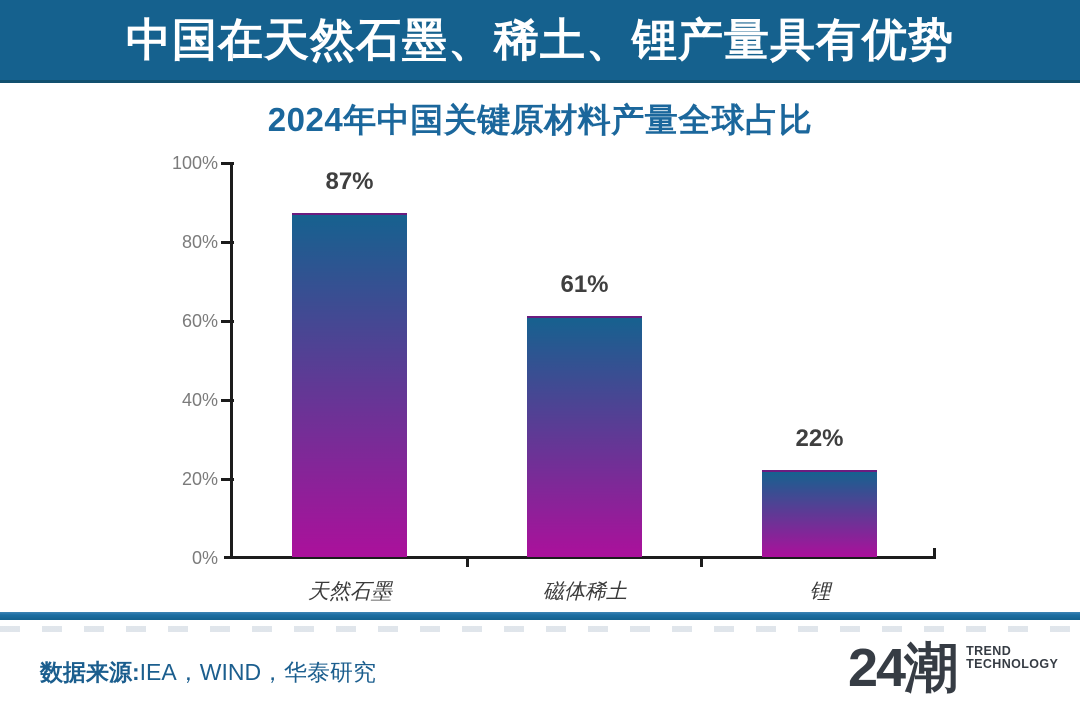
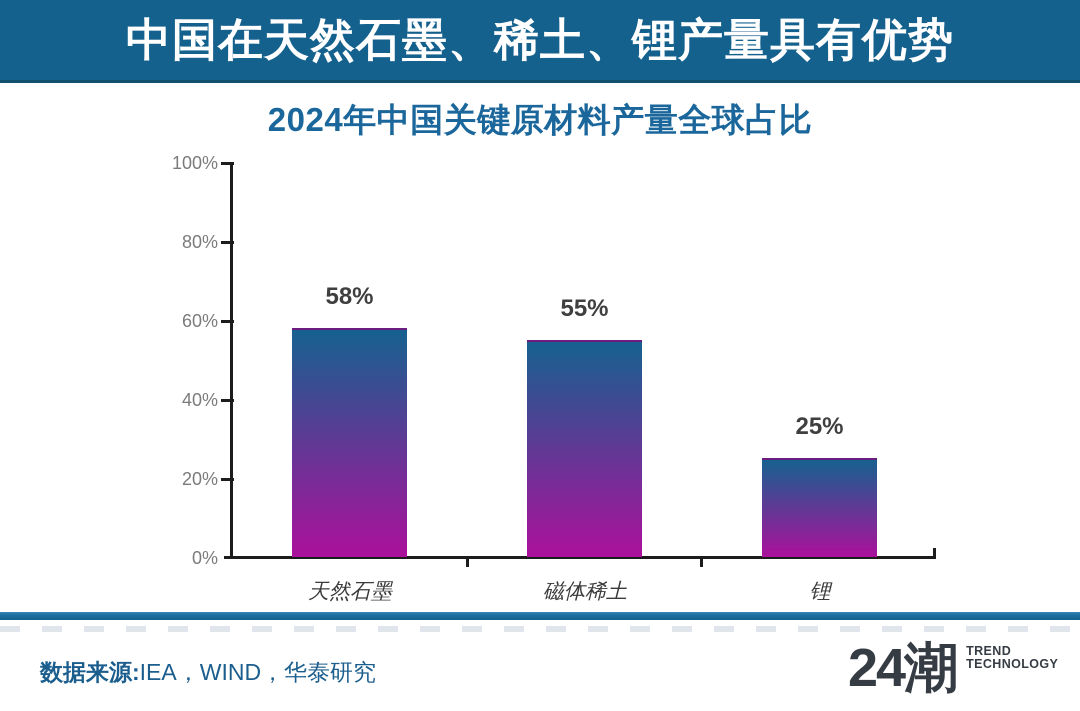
天然石墨: 87% -> 58%
磁体稀土: 61% -> 55%
锂: 22% -> 25%
